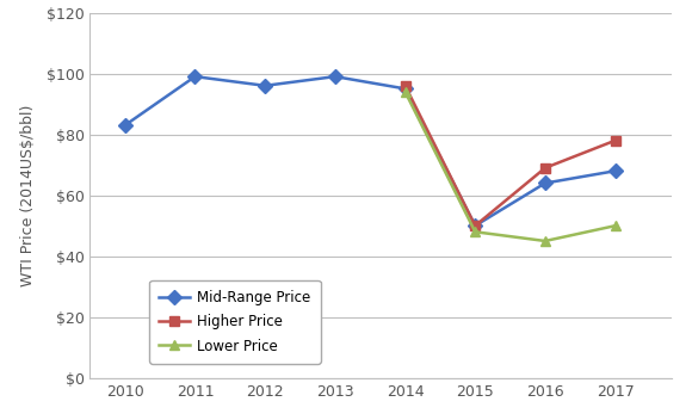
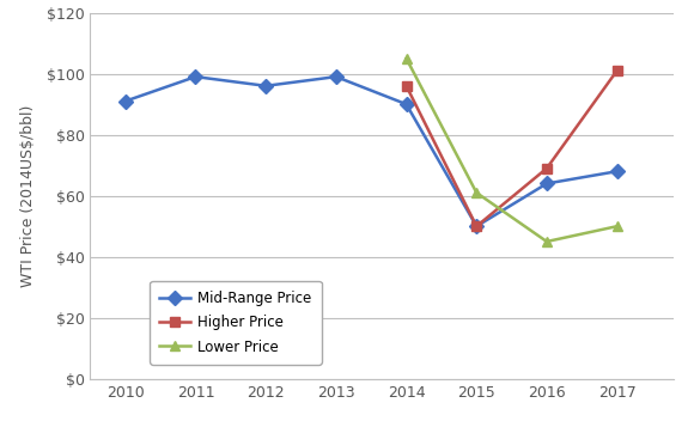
Mid-Range Price/2010: $83 -> $91
Mid-Range Price/2014: $95 -> $90
Lower Price/2014: $94 -> $105
Lower Price/2015: $48 -> $61
Higher Price/2017: $78 -> $101
